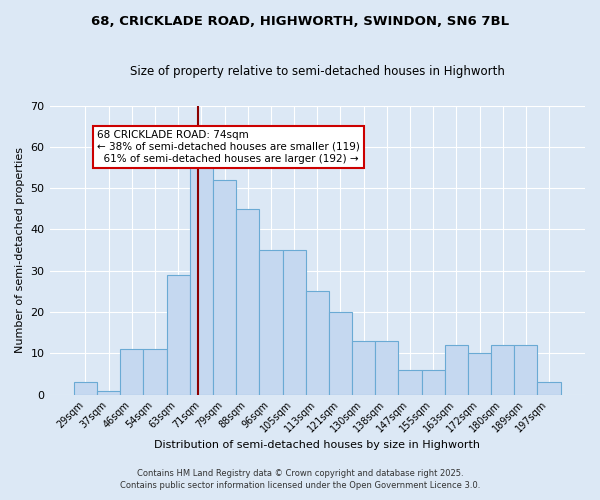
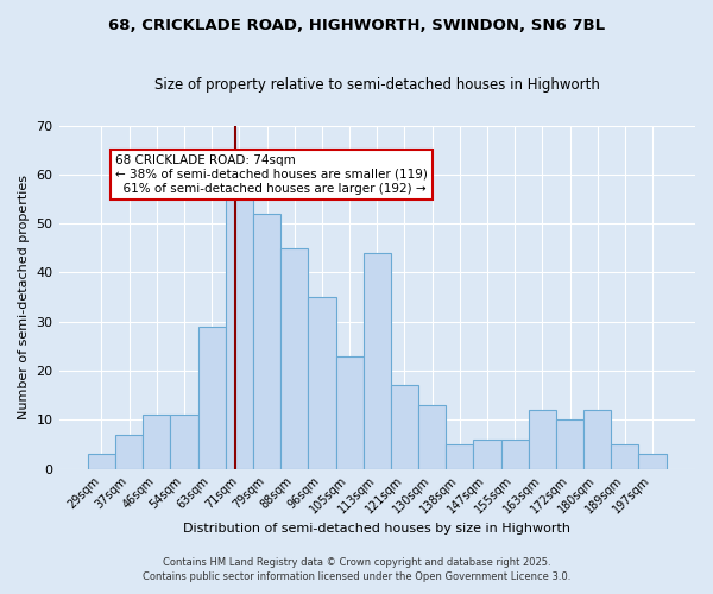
37sqm: 1 -> 7
105sqm: 35 -> 23
113sqm: 25 -> 44
121sqm: 20 -> 17
138sqm: 13 -> 5
189sqm: 12 -> 5
